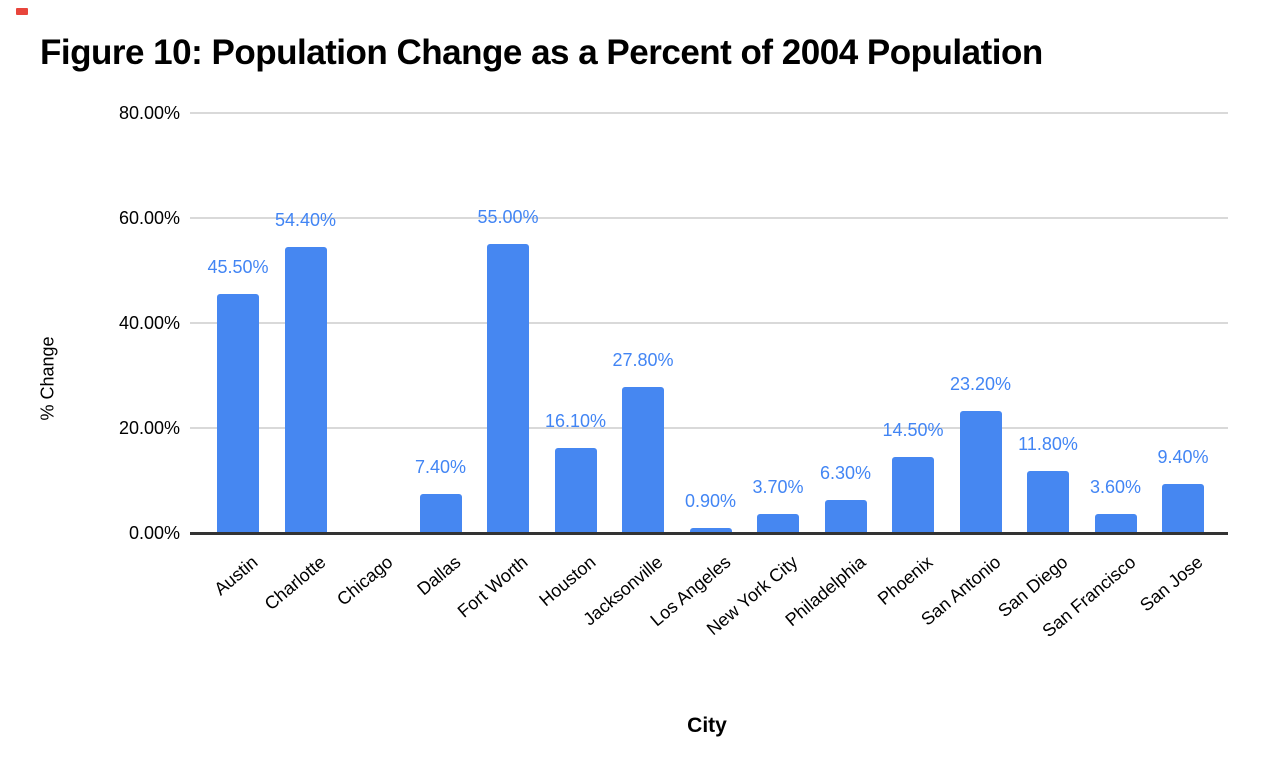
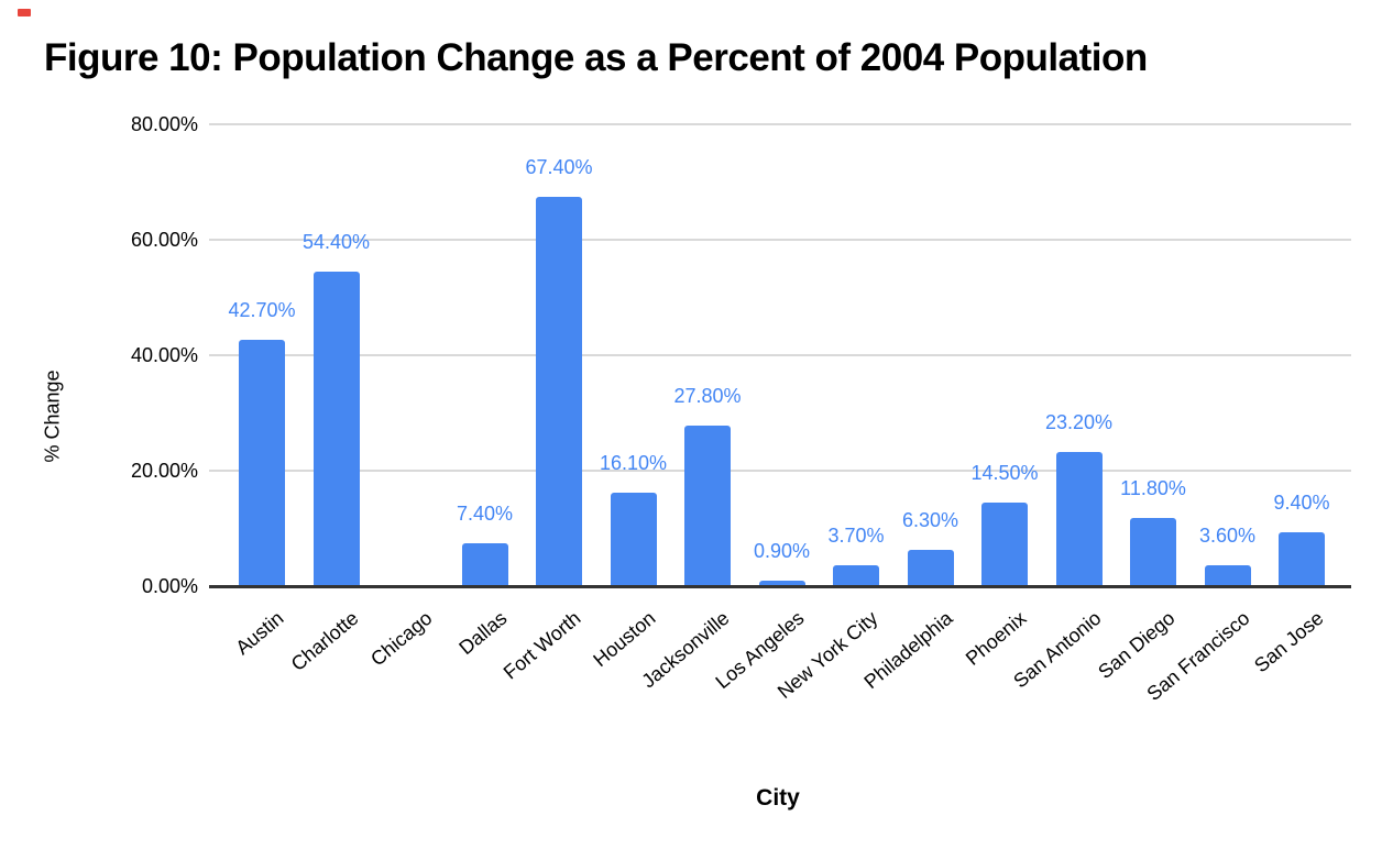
Austin: 45.50% -> 42.70%
Fort Worth: 55.00% -> 67.40%
